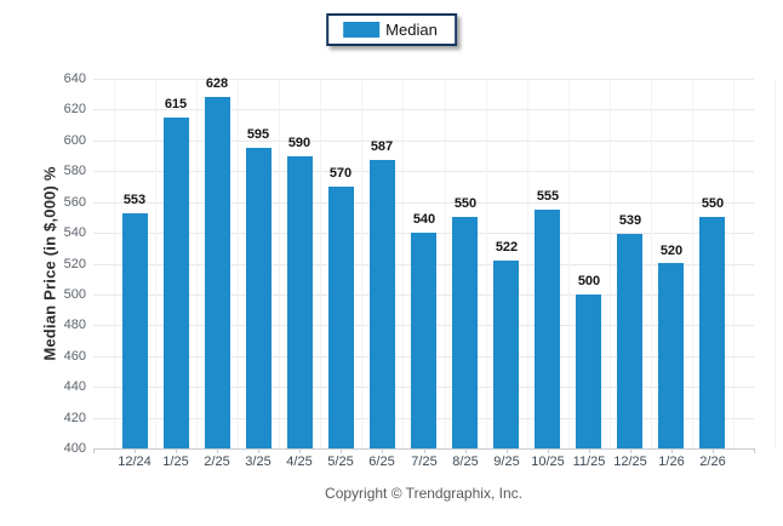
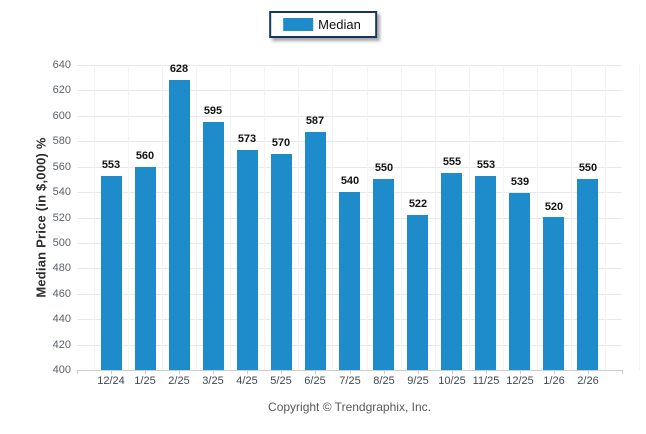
1/25: 615 -> 560
4/25: 590 -> 573
11/25: 500 -> 553
